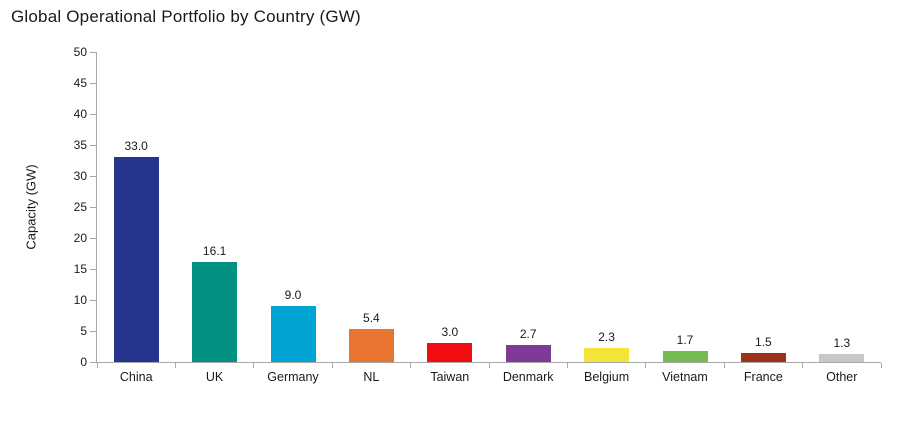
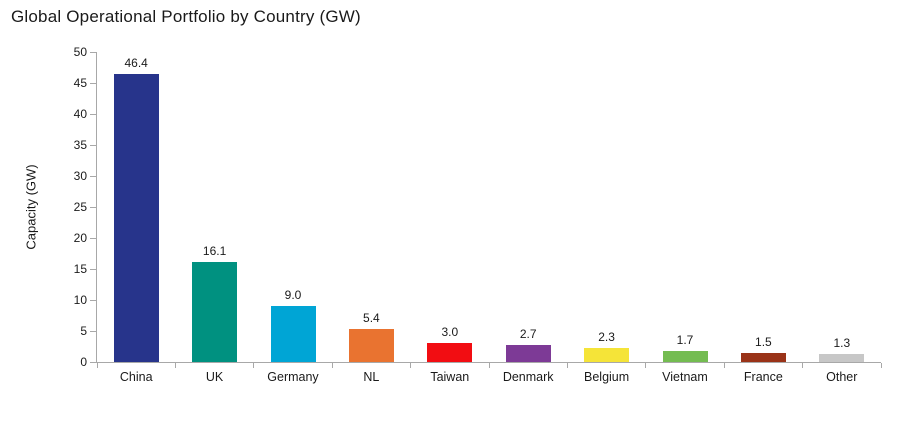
China: 33.0 -> 46.4
